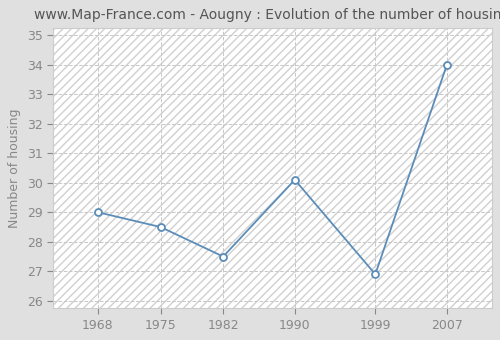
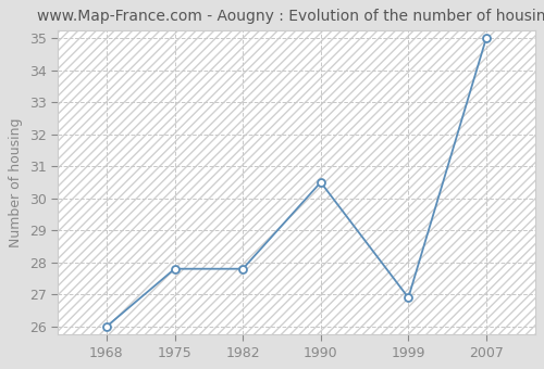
1968: 29.0 -> 26.0
1975: 28.5 -> 27.8
1982: 27.5 -> 27.8
1990: 30.1 -> 30.5
2007: 34.0 -> 35.0
